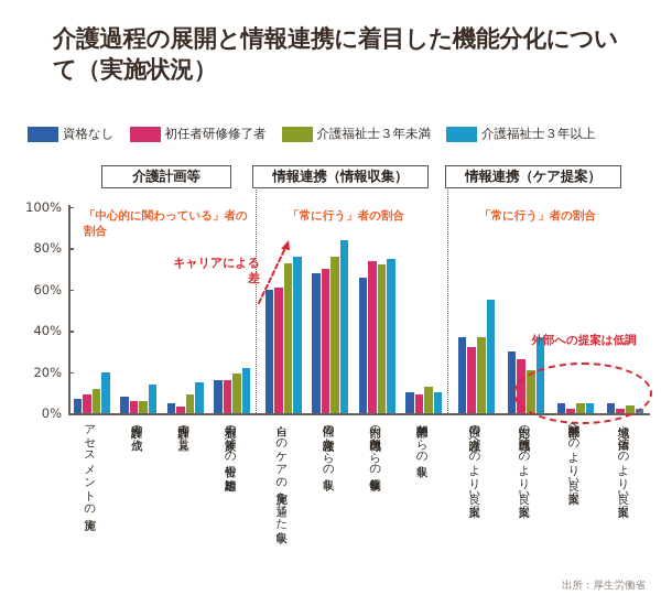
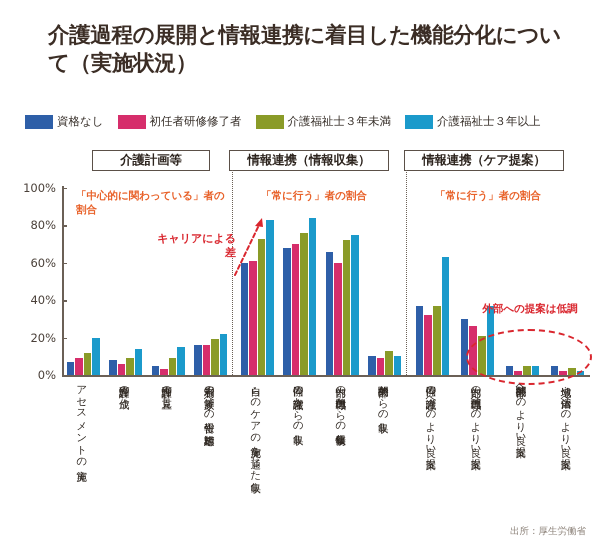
介護福祉士３年未満/介護計画の作成: 6% -> 9%
介護福祉士３年以上/自らのケアの実施を通じた収集: 76% -> 83%
初任者研修修了者/内部の他専門職からの情報収集: 74% -> 60%
介護福祉士３年以上/同僚の介護職へのより良い提案: 55% -> 63%
